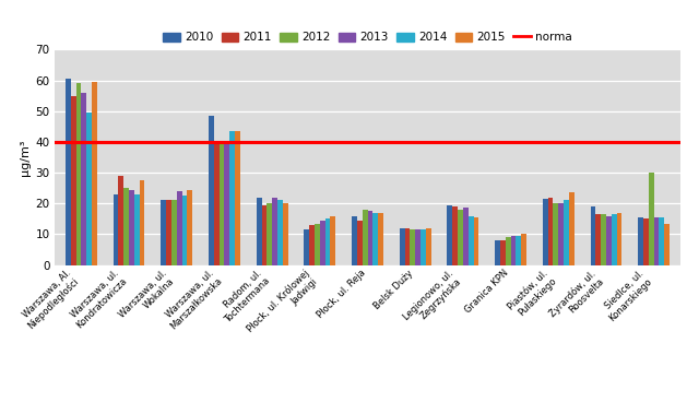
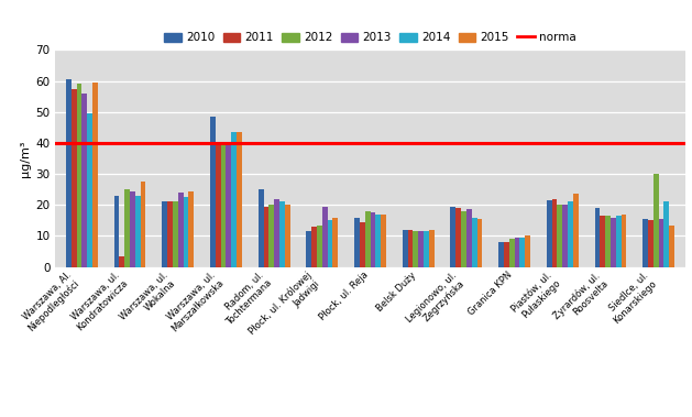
2011/Warszawa, Al. Niepodległości: 55.0 -> 57.5
2011/Warszawa, ul. Kondratowicza: 29.0 -> 3.5
2010/Radom, ul. Tochtermana: 22.0 -> 25.0
2013/Płock, ul. Królowej Jadwigi: 14.5 -> 19.5
2014/Siedlce, ul. Konarskiego: 15.5 -> 21.0
